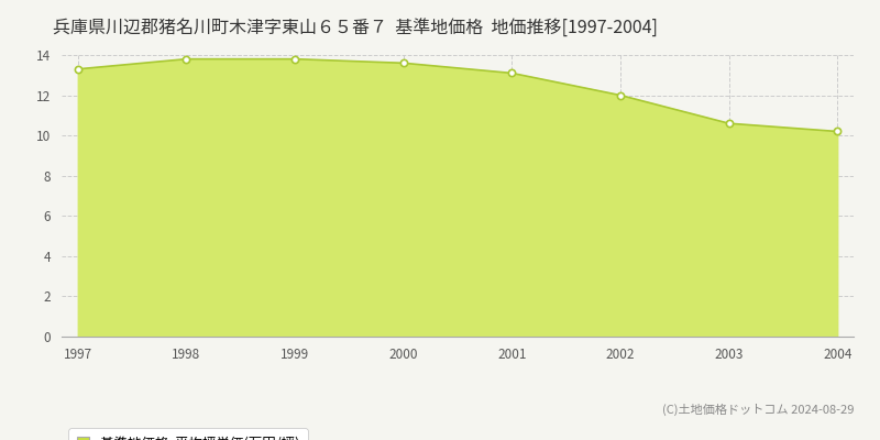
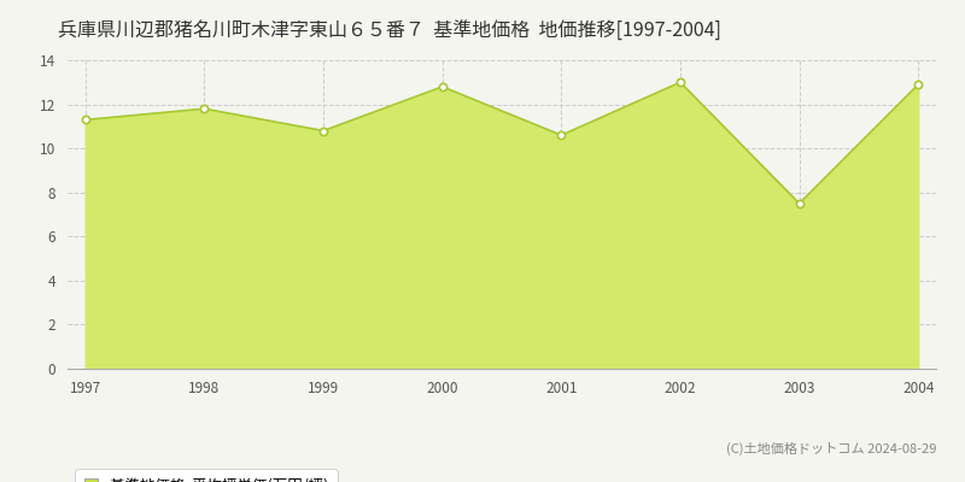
1997: 13.3 -> 11.3
1998: 13.8 -> 11.8
1999: 13.8 -> 10.8
2000: 13.6 -> 12.8
2001: 13.1 -> 10.6
2002: 12.0 -> 13.0
2003: 10.6 -> 7.5
2004: 10.2 -> 12.9
